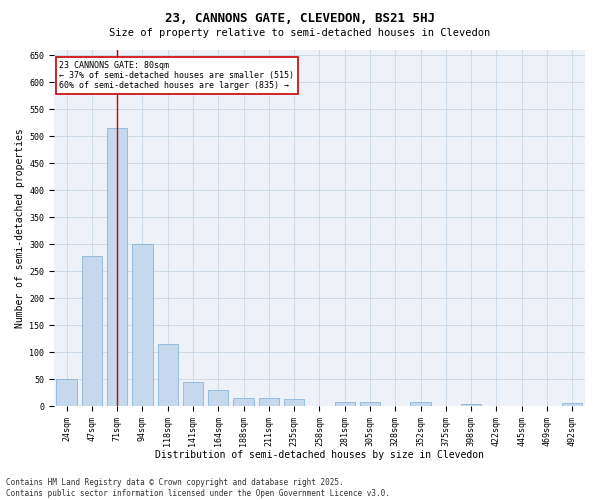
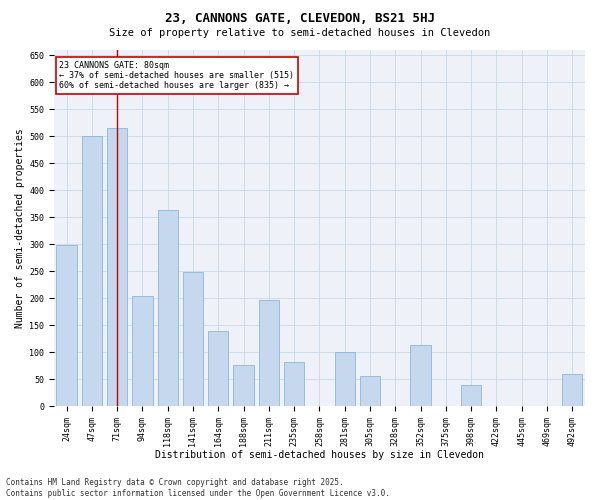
24sqm: 50 -> 298
47sqm: 278 -> 500
94sqm: 300 -> 204
118sqm: 115 -> 364
141sqm: 45 -> 248
164sqm: 30 -> 140
188sqm: 15 -> 76
211sqm: 15 -> 196
235sqm: 13 -> 82
281sqm: 8 -> 100
305sqm: 8 -> 56
352sqm: 8 -> 114
398sqm: 3 -> 40
492sqm: 5 -> 60
